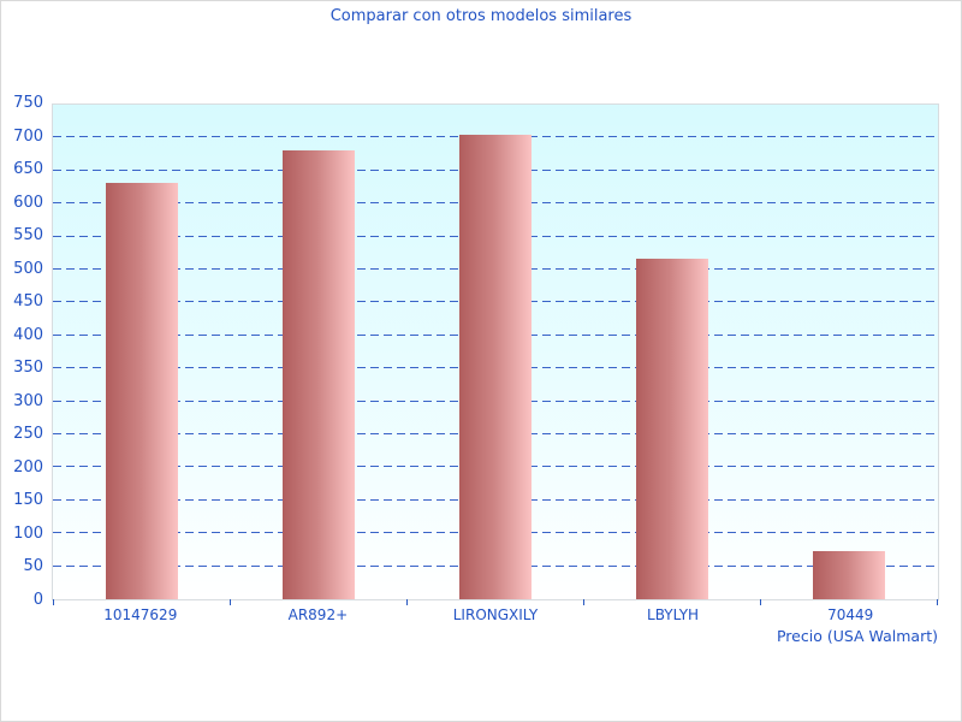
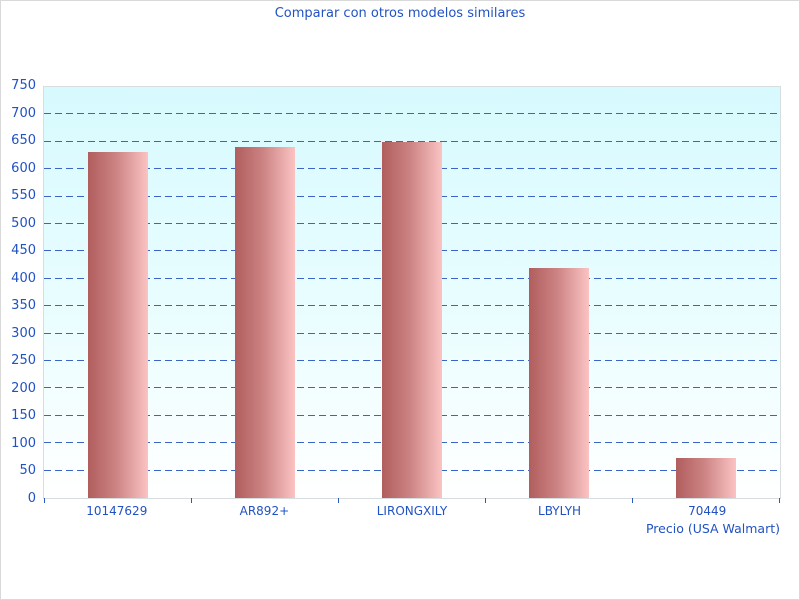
AR892+: 680 -> 640
LIRONGXILY: 700 -> 650
LBYLYH: 520 -> 420
